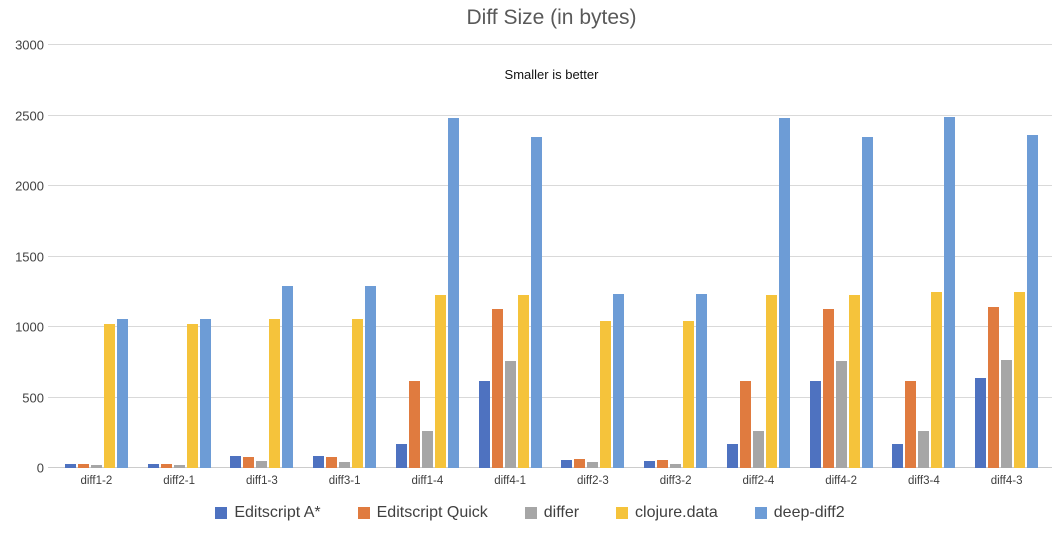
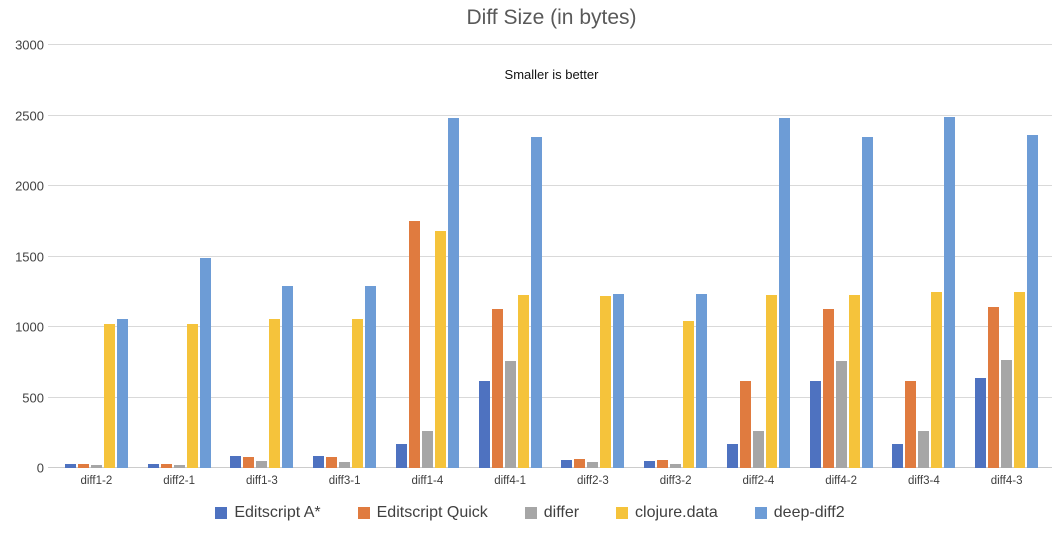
deep-diff2/diff2-1: 1060 -> 1490
Editscript Quick/diff1-4: 620 -> 1750
clojure.data/diff1-4: 1230 -> 1680
clojure.data/diff2-3: 1040 -> 1220
